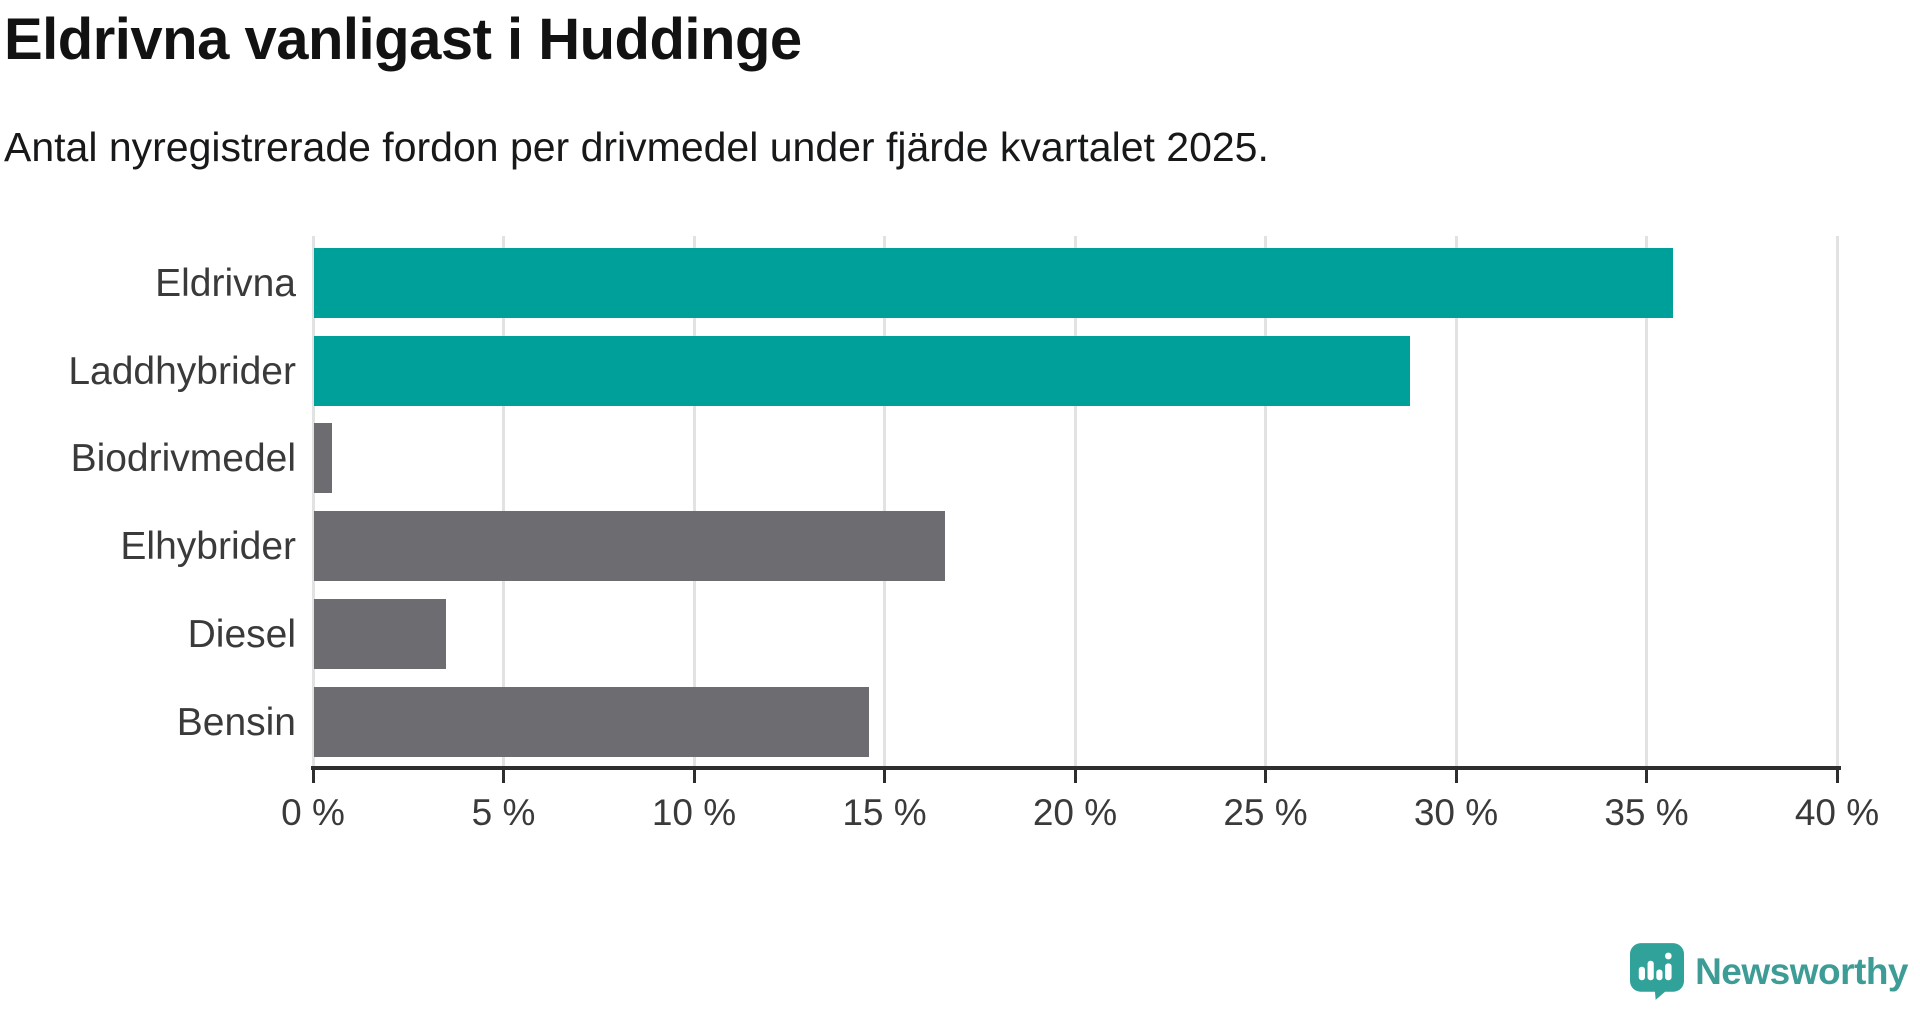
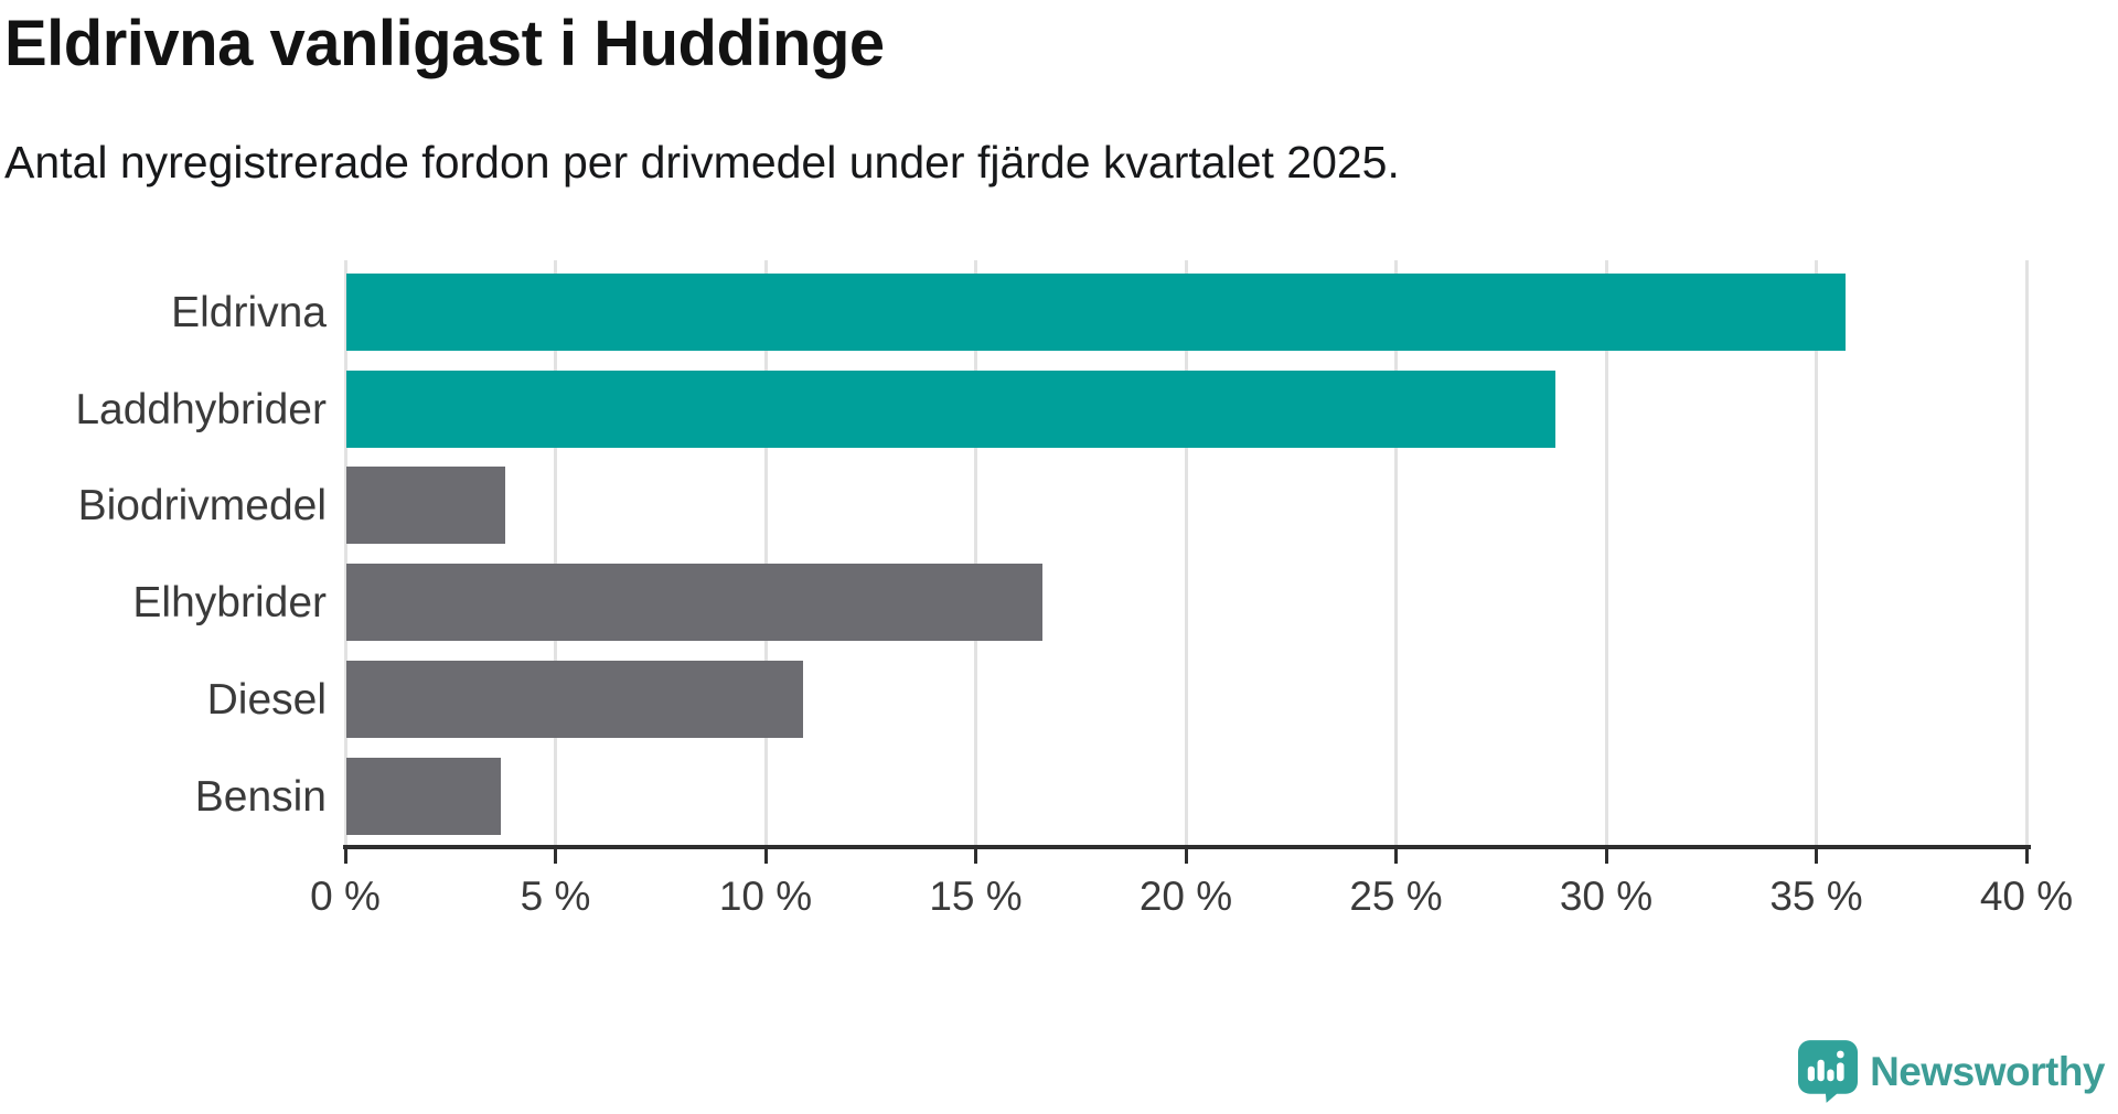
Biodrivmedel: 0.5% -> 3.8%
Diesel: 3.5% -> 10.9%
Bensin: 14.6% -> 3.7%
